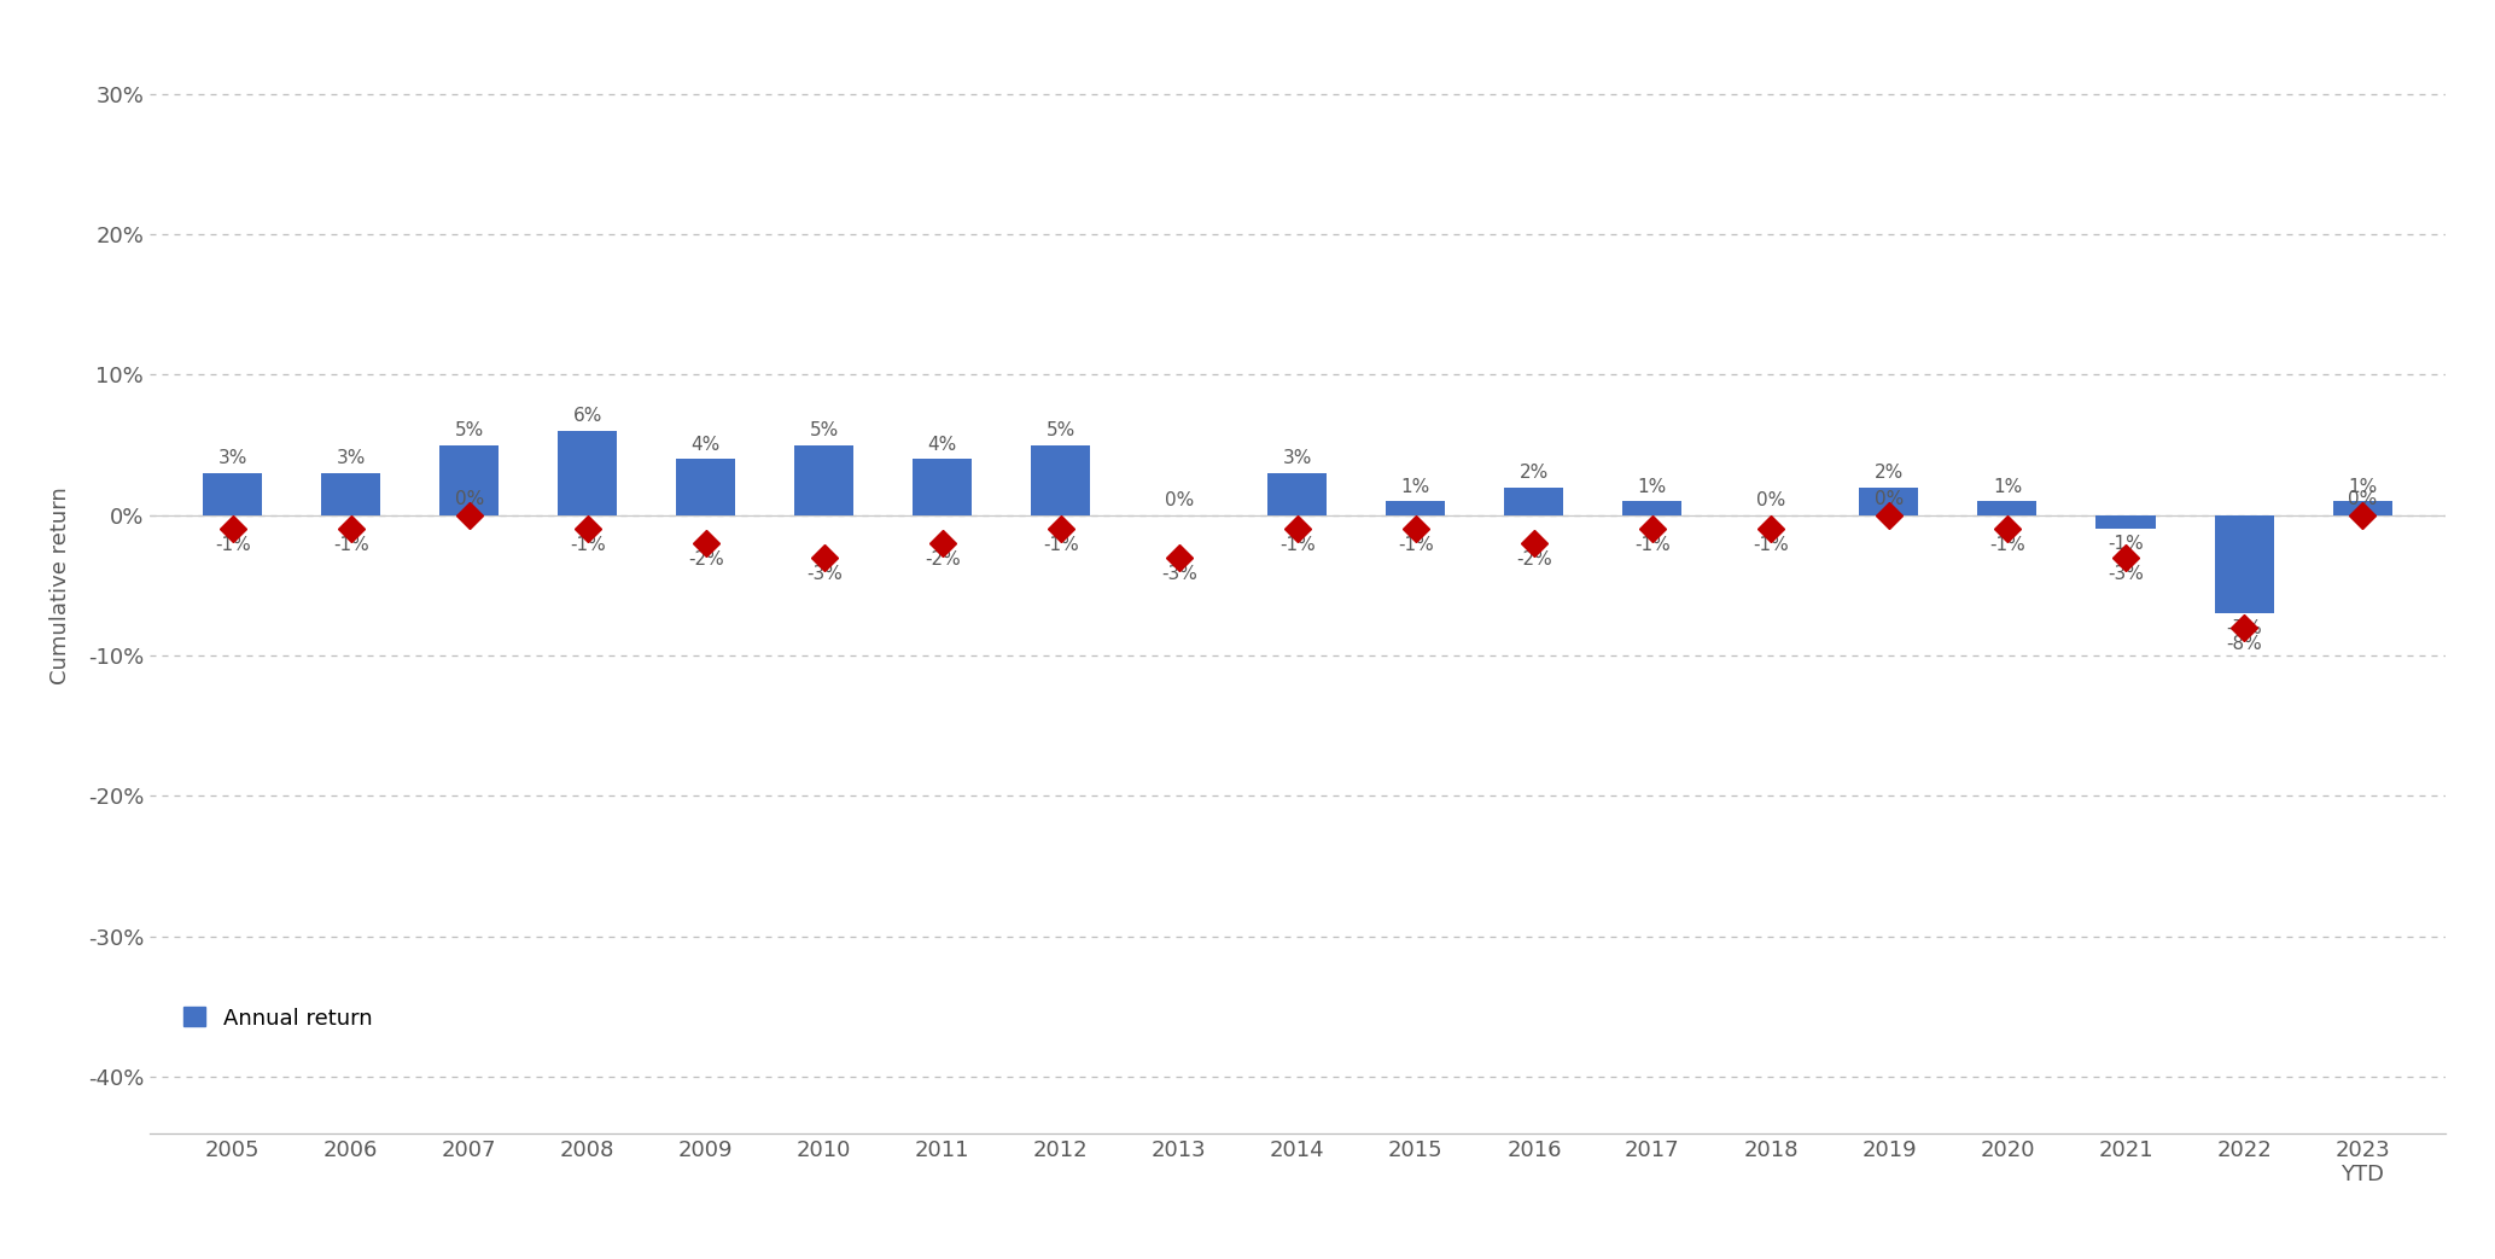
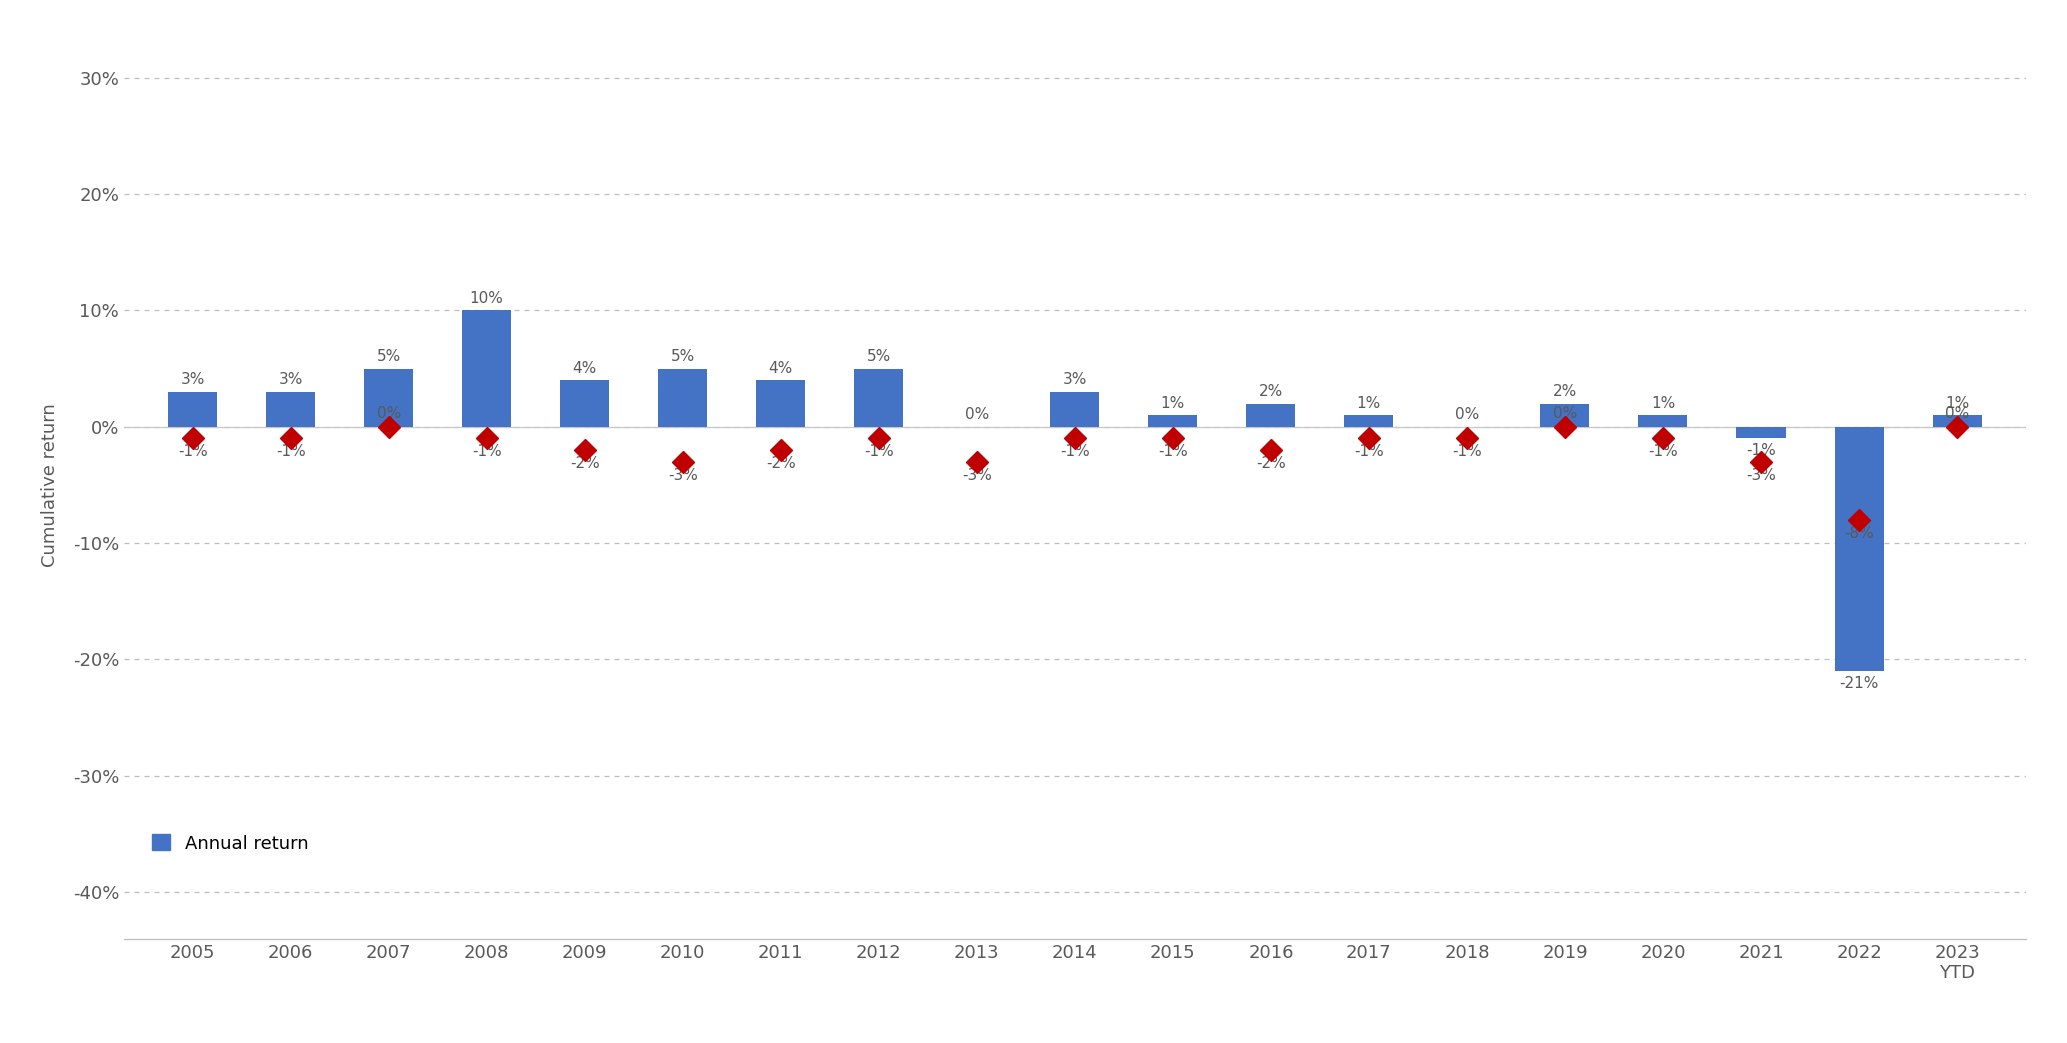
2008: 6% -> 10%
2022: -7% -> -21%
